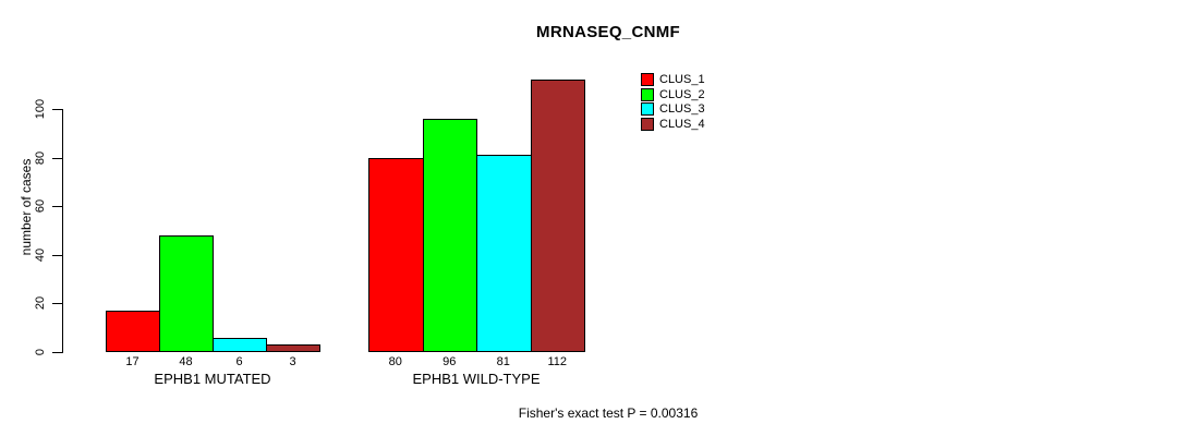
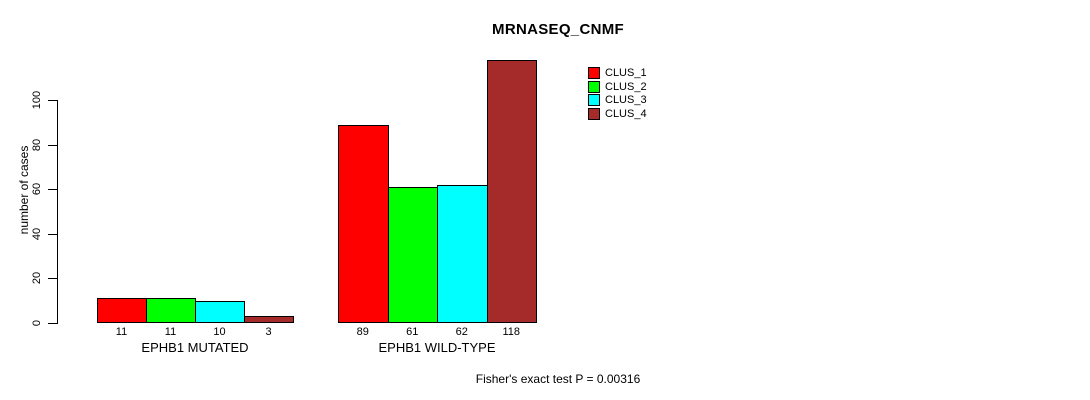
CLUS_1/EPHB1 MUTATED: 17 -> 11
CLUS_2/EPHB1 MUTATED: 48 -> 11
CLUS_3/EPHB1 MUTATED: 6 -> 10
CLUS_1/EPHB1 WILD-TYPE: 80 -> 89
CLUS_2/EPHB1 WILD-TYPE: 96 -> 61
CLUS_3/EPHB1 WILD-TYPE: 81 -> 62
CLUS_4/EPHB1 WILD-TYPE: 112 -> 118
